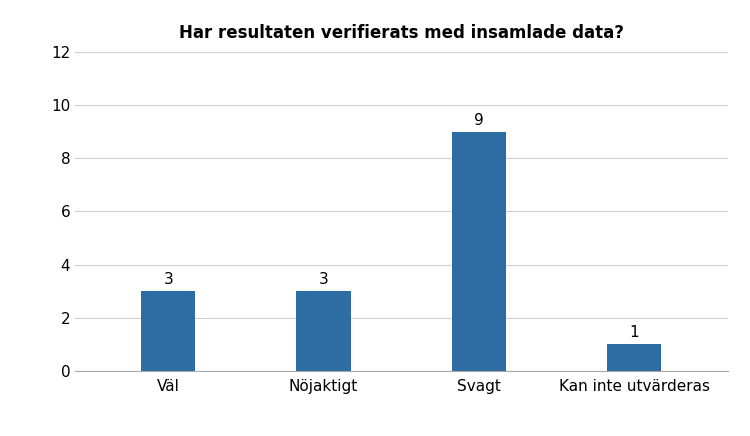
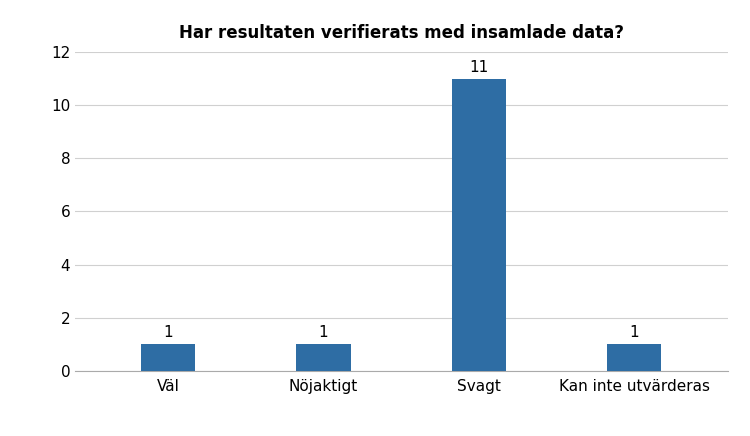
Väl: 3 -> 1
Nöjaktigt: 3 -> 1
Svagt: 9 -> 11
